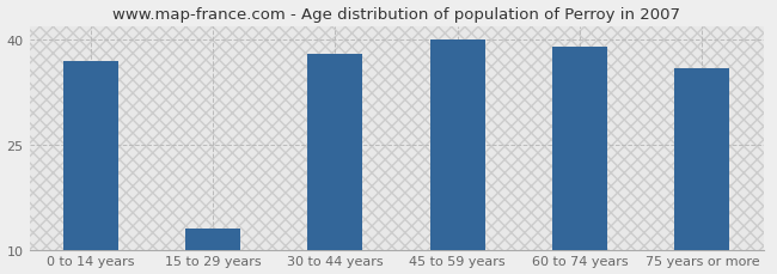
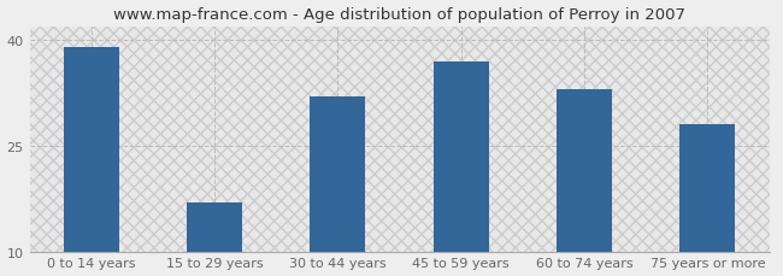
0 to 14 years: 37 -> 39
15 to 29 years: 13 -> 17
30 to 44 years: 38 -> 32
45 to 59 years: 40 -> 37
60 to 74 years: 39 -> 33
75 years or more: 36 -> 28
